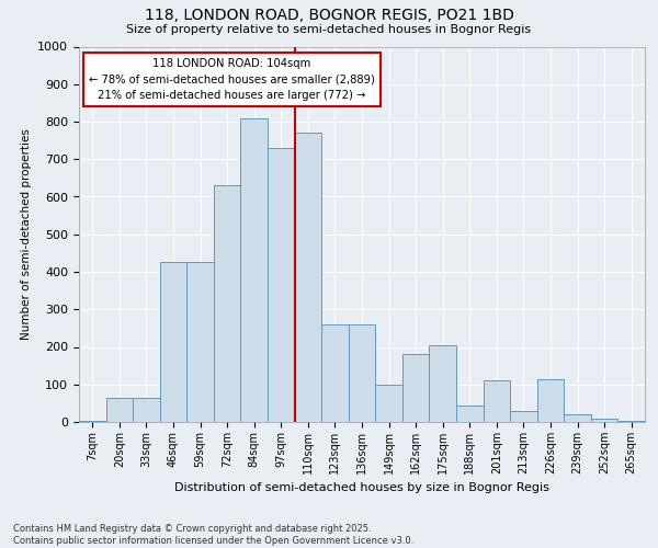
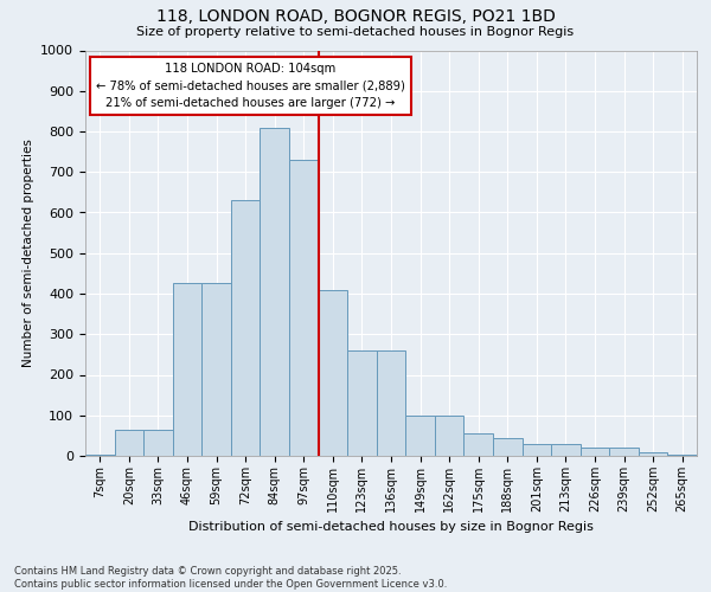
110sqm: 770 -> 410
162sqm: 180 -> 100
175sqm: 205 -> 55
201sqm: 110 -> 30
226sqm: 115 -> 20
